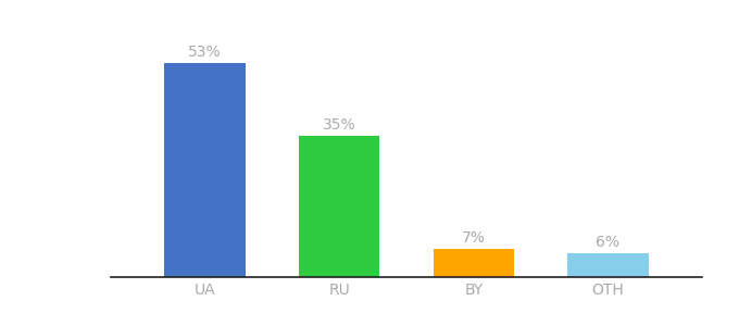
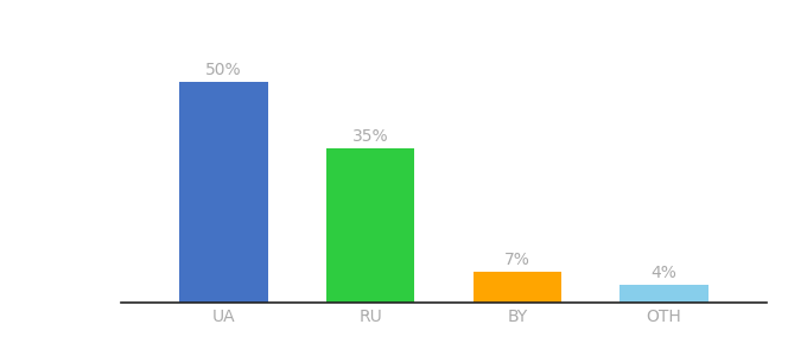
UA: 53% -> 50%
OTH: 6% -> 4%
